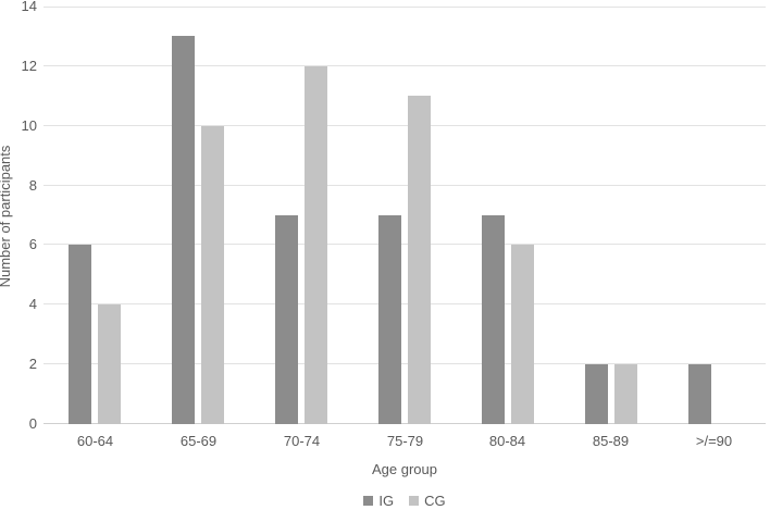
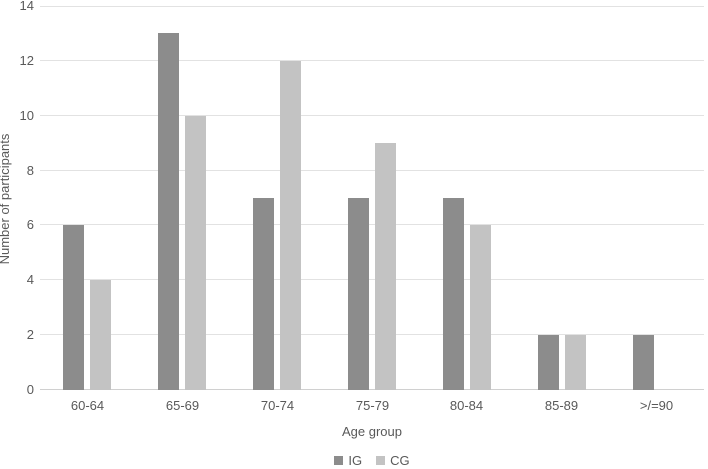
CG/75-79: 11 -> 9
